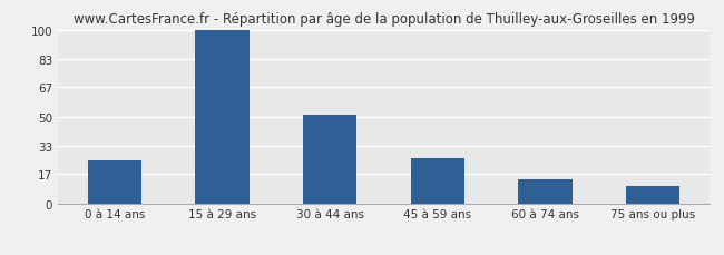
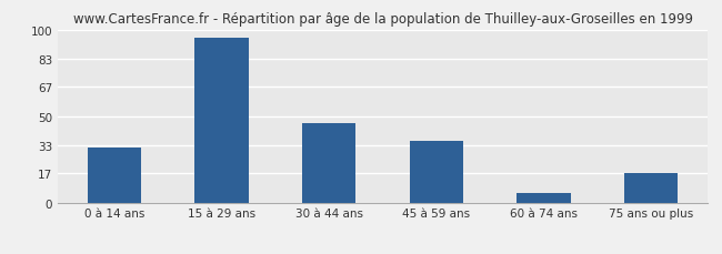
0 à 14 ans: 25 -> 32
15 à 29 ans: 100 -> 95
30 à 44 ans: 51 -> 46
45 à 59 ans: 26 -> 36
60 à 74 ans: 14 -> 6
75 ans ou plus: 10 -> 17
